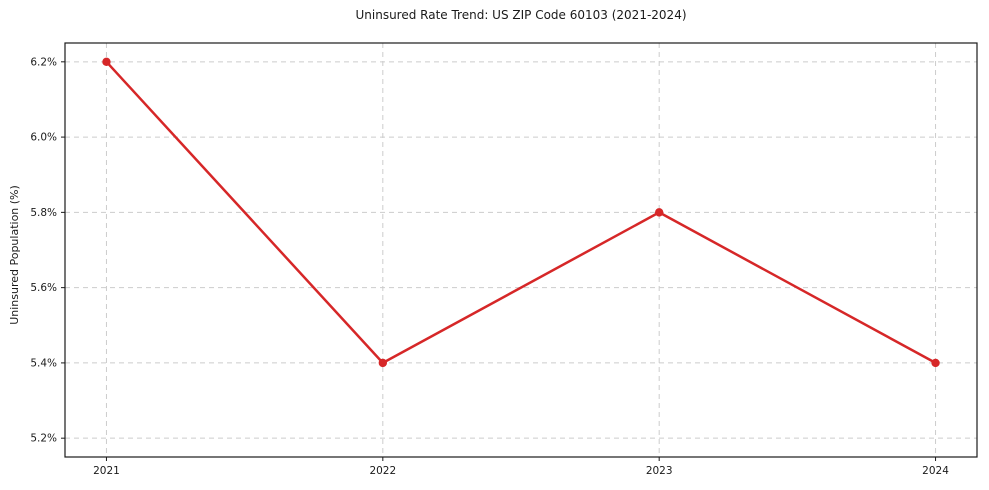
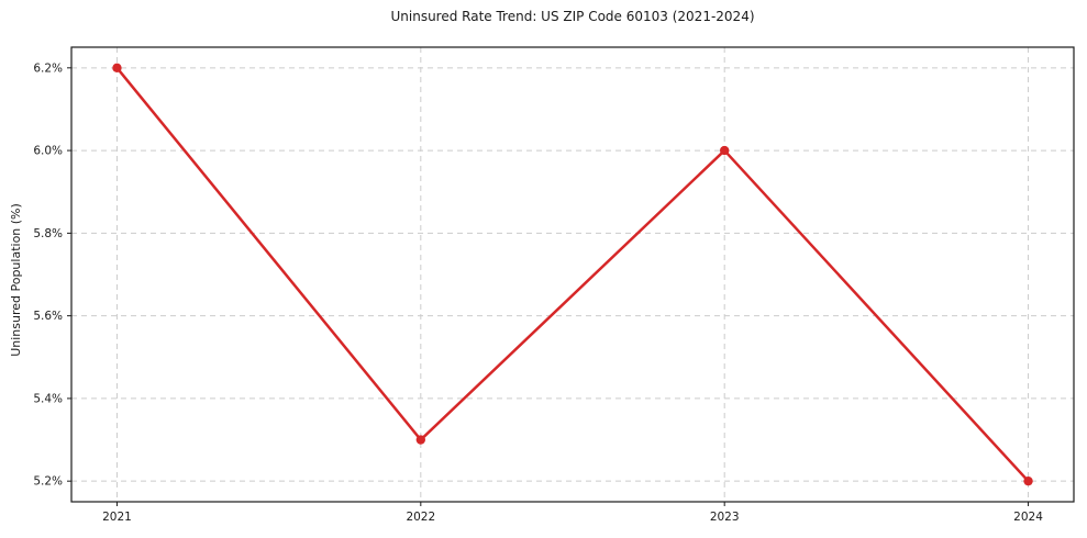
2022: 5.4% -> 5.3%
2023: 5.8% -> 6.0%
2024: 5.4% -> 5.2%
